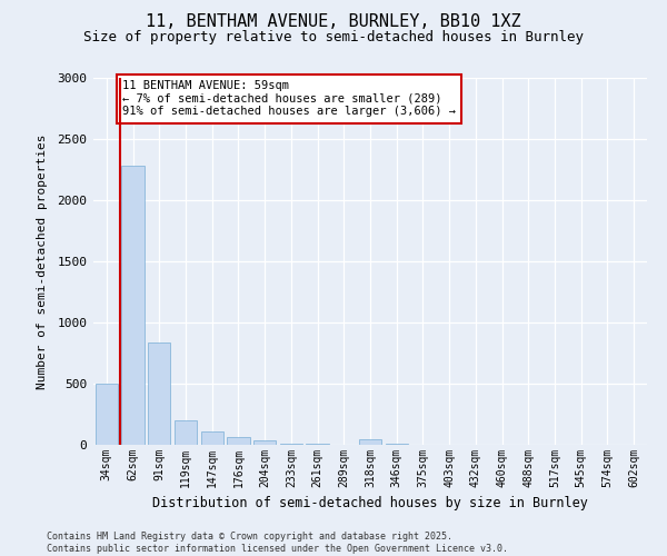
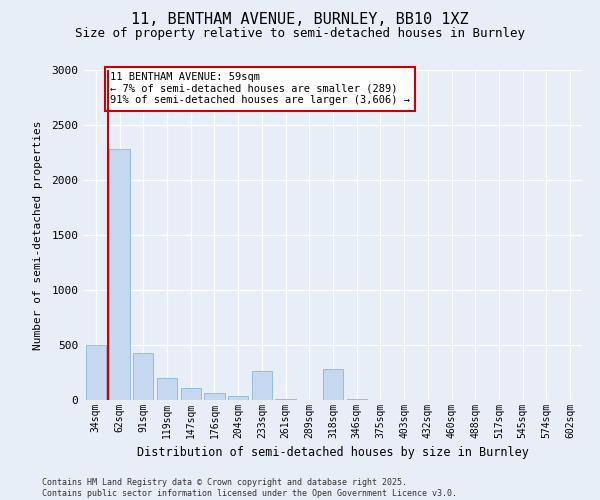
91sqm: 840 -> 430
233sqm: 10 -> 260
318sqm: 50 -> 280
